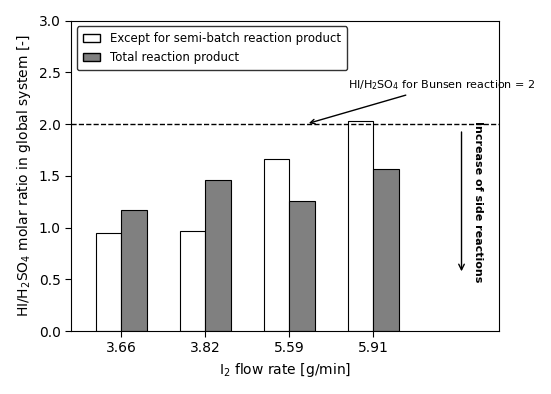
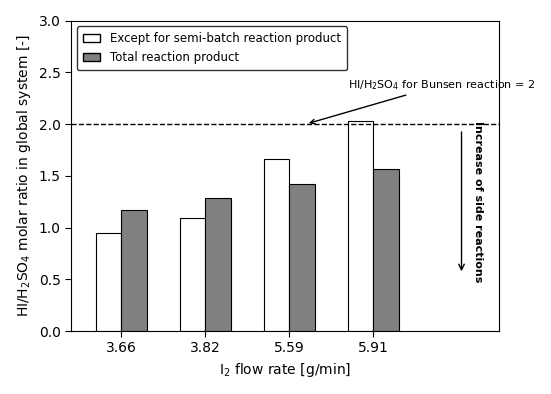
Except for semi-batch reaction product/3.82: 0.97 -> 1.09
Total reaction product/3.82: 1.46 -> 1.29
Total reaction product/5.59: 1.26 -> 1.42
